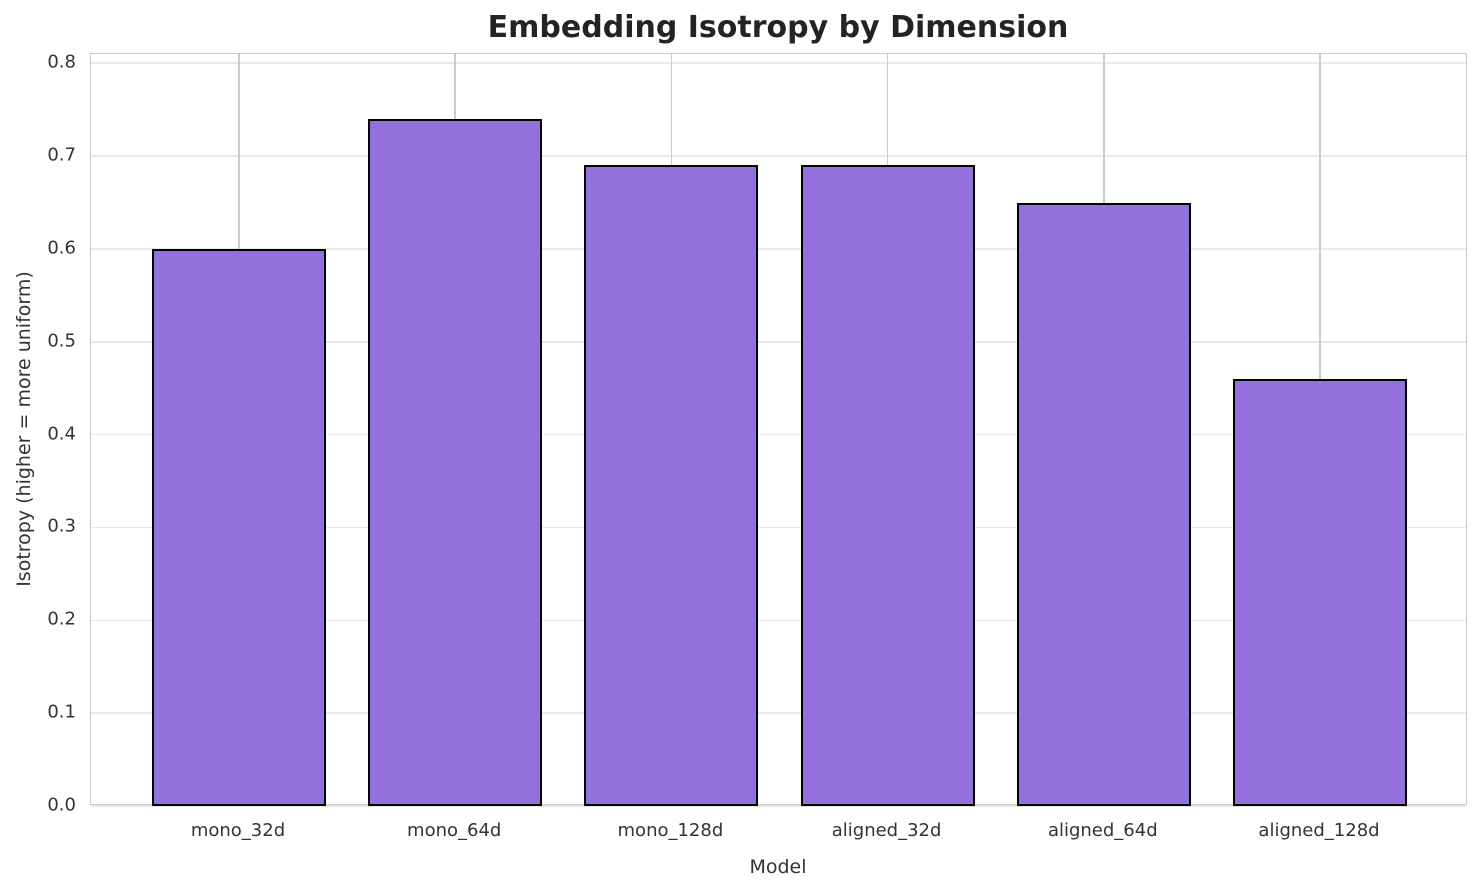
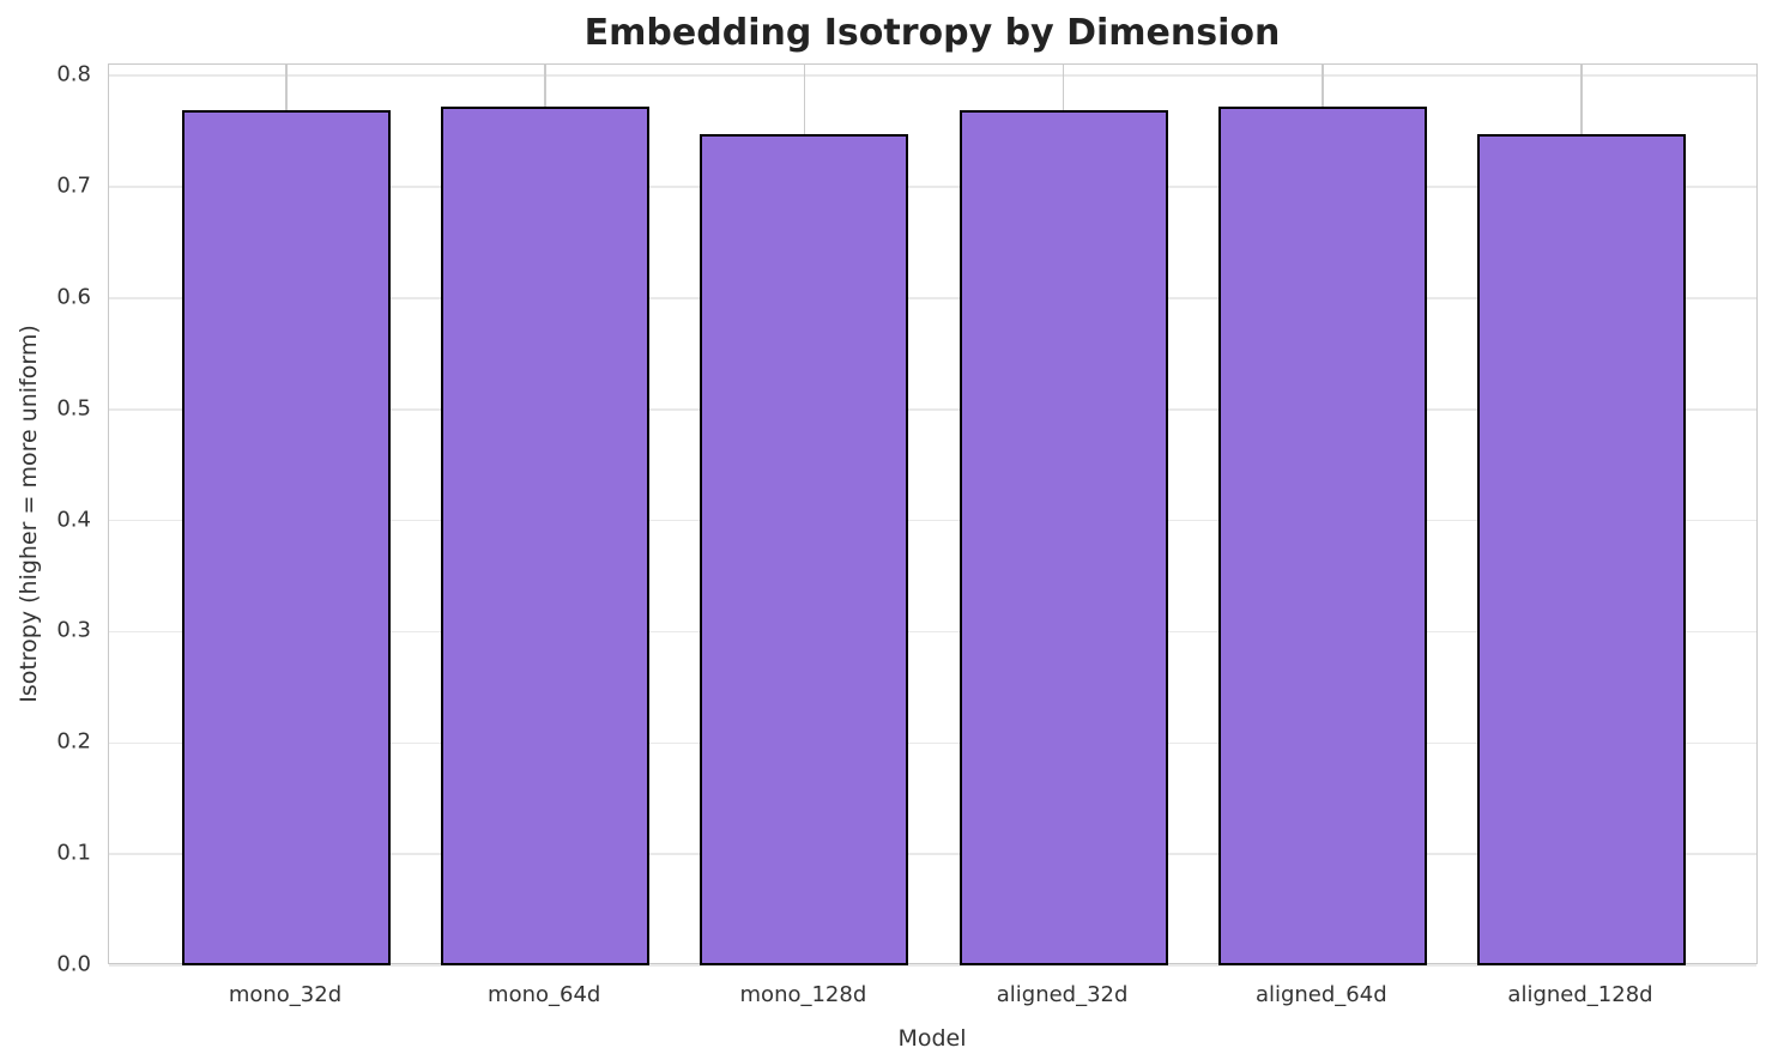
mono_32d: 0.60 -> 0.77
mono_64d: 0.74 -> 0.77
mono_128d: 0.69 -> 0.75
aligned_32d: 0.69 -> 0.77
aligned_64d: 0.65 -> 0.77
aligned_128d: 0.46 -> 0.75
